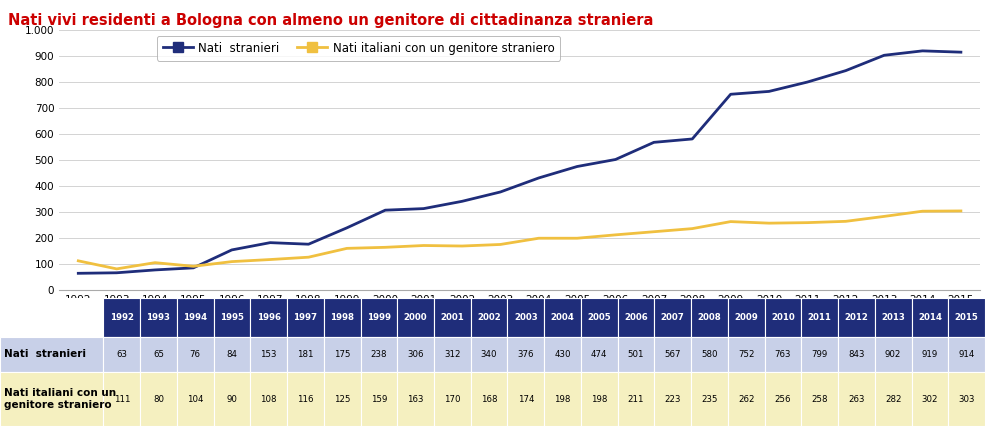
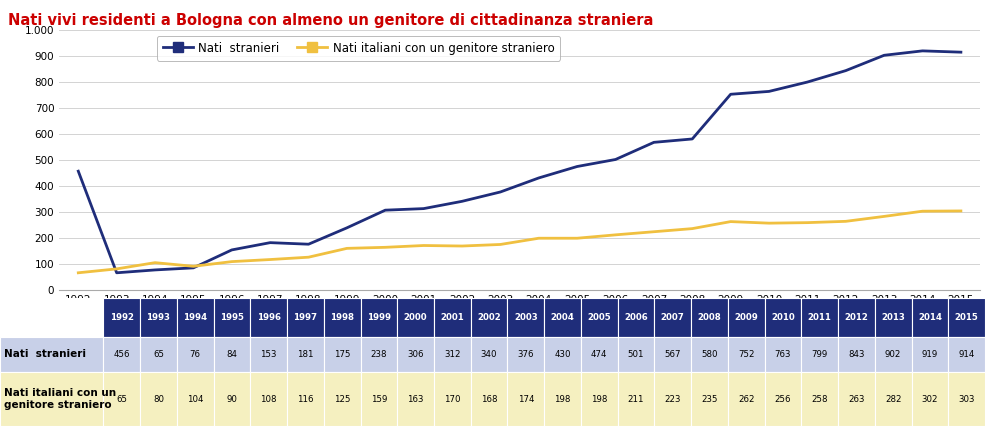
Nati stranieri/1992: 63 -> 456
Nati italiani con un genitore straniero/1992: 111 -> 65
